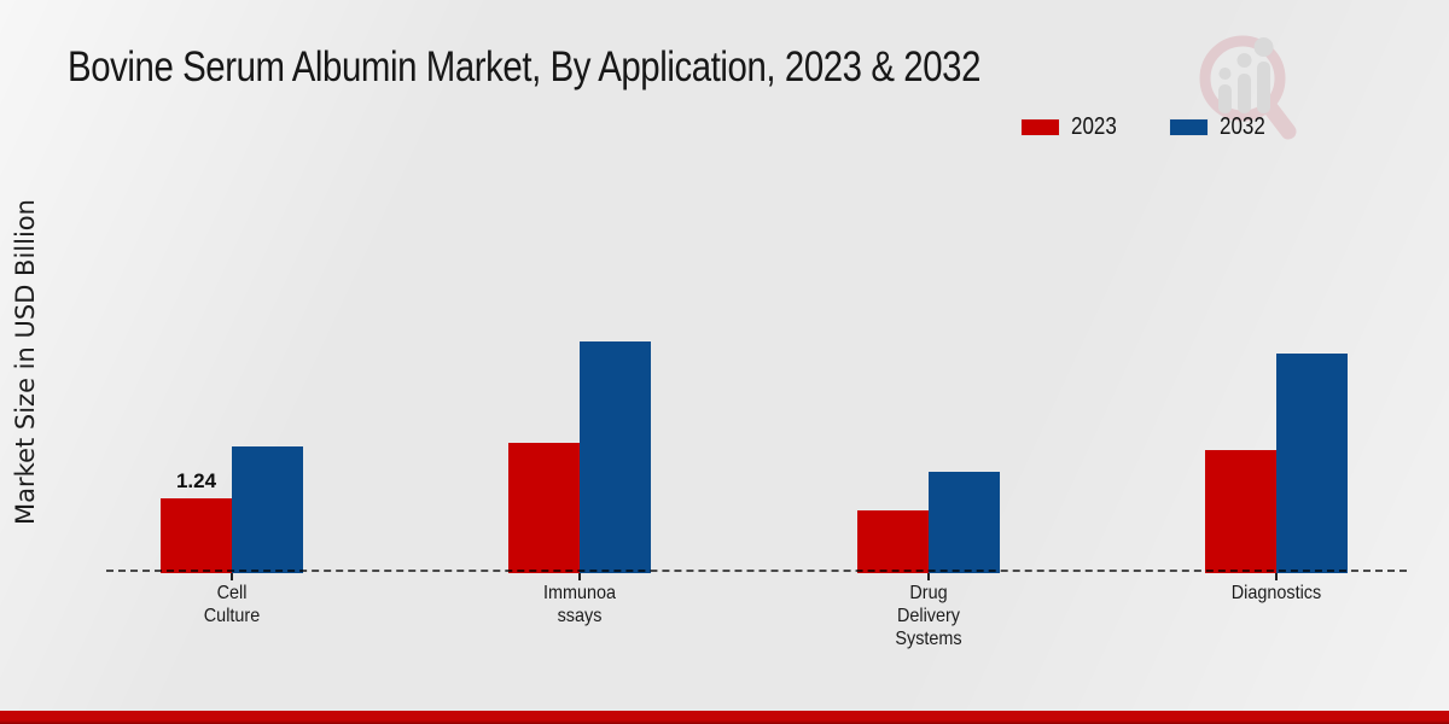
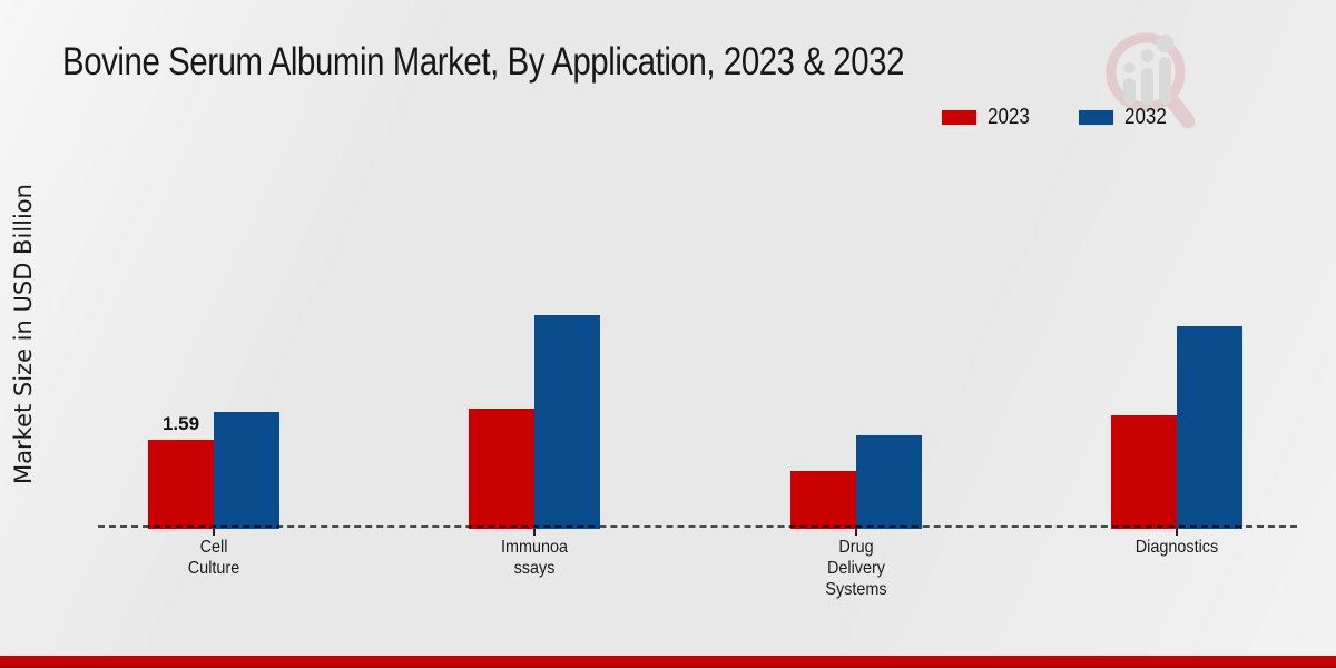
2023/Cell Culture: 1.24 -> 1.59
